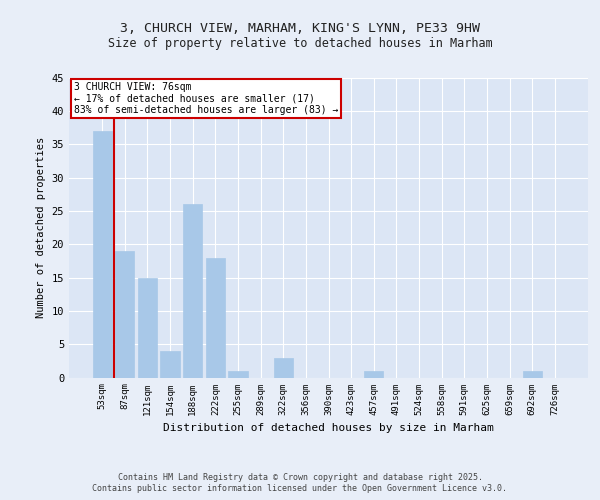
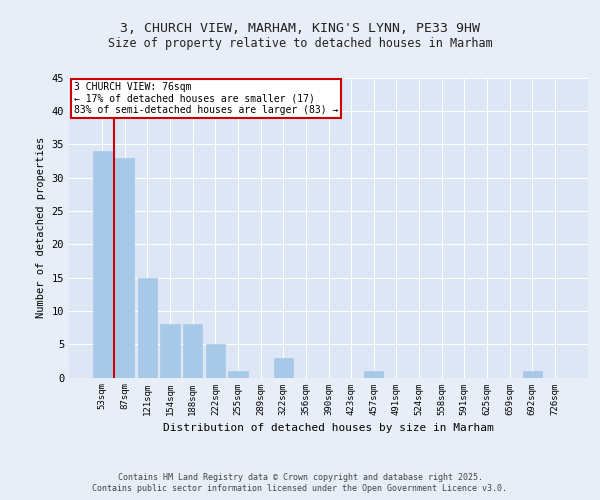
53sqm: 37 -> 34
87sqm: 19 -> 33
154sqm: 4 -> 8
188sqm: 26 -> 8
222sqm: 18 -> 5
